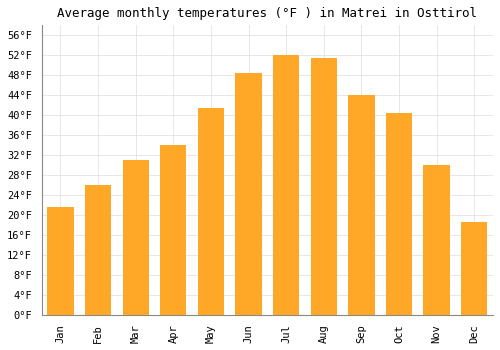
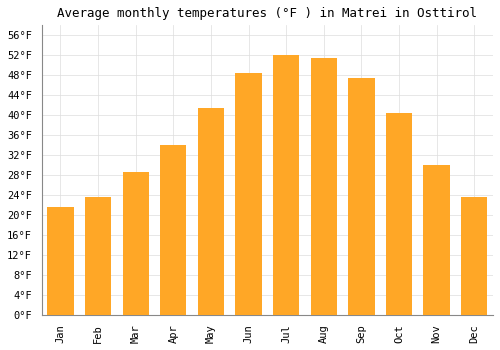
Feb: 26.0°F -> 23.5°F
Mar: 31.0°F -> 28.5°F
Sep: 44.0°F -> 47.5°F
Dec: 18.5°F -> 23.5°F
